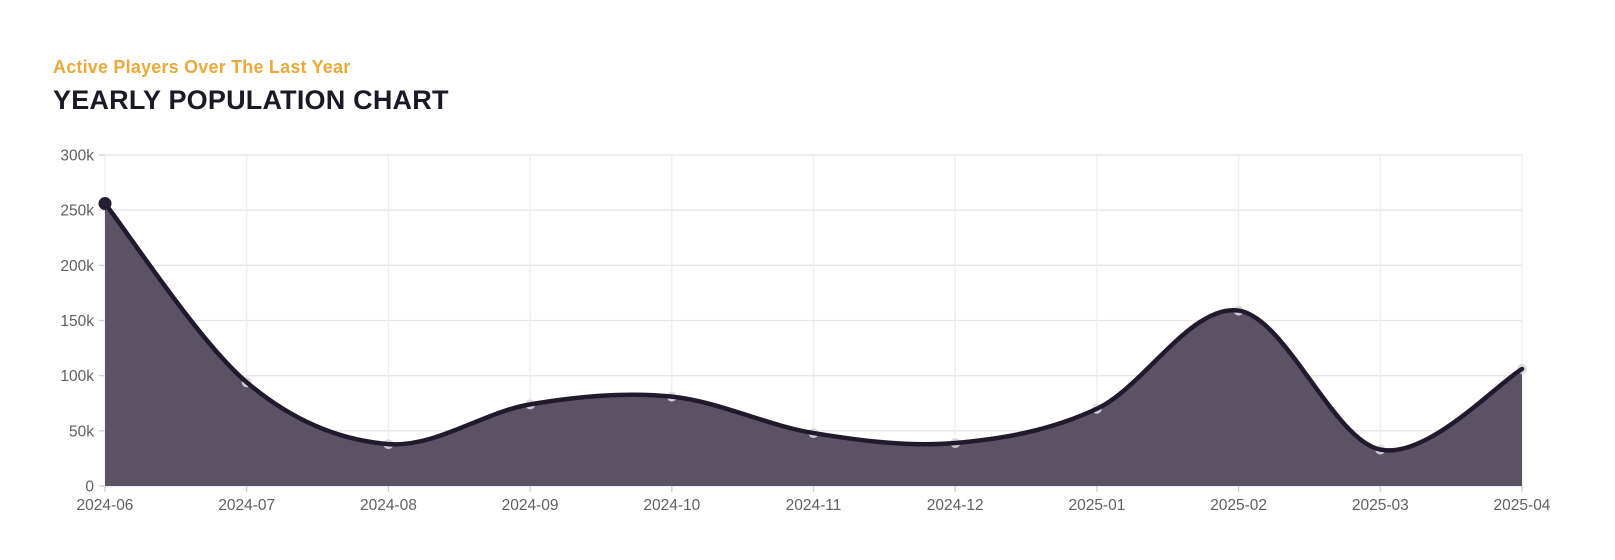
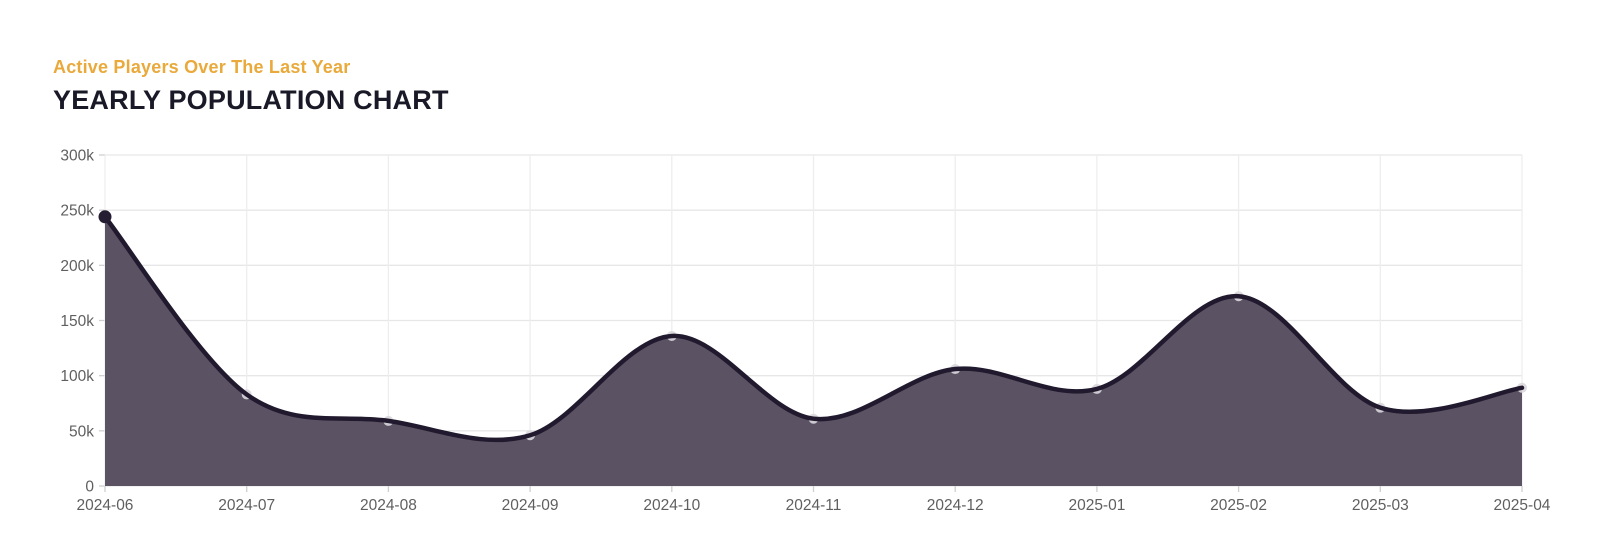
2024-06: 256k -> 244k
2024-07: 94k -> 83k
2024-08: 38k -> 59k
2024-09: 74k -> 46k
2024-10: 81k -> 136k
2024-11: 48k -> 61k
2024-12: 39k -> 106k
2025-01: 70k -> 88k
2025-02: 159k -> 172k
2025-03: 33k -> 71k
2025-04: 106k -> 89k
